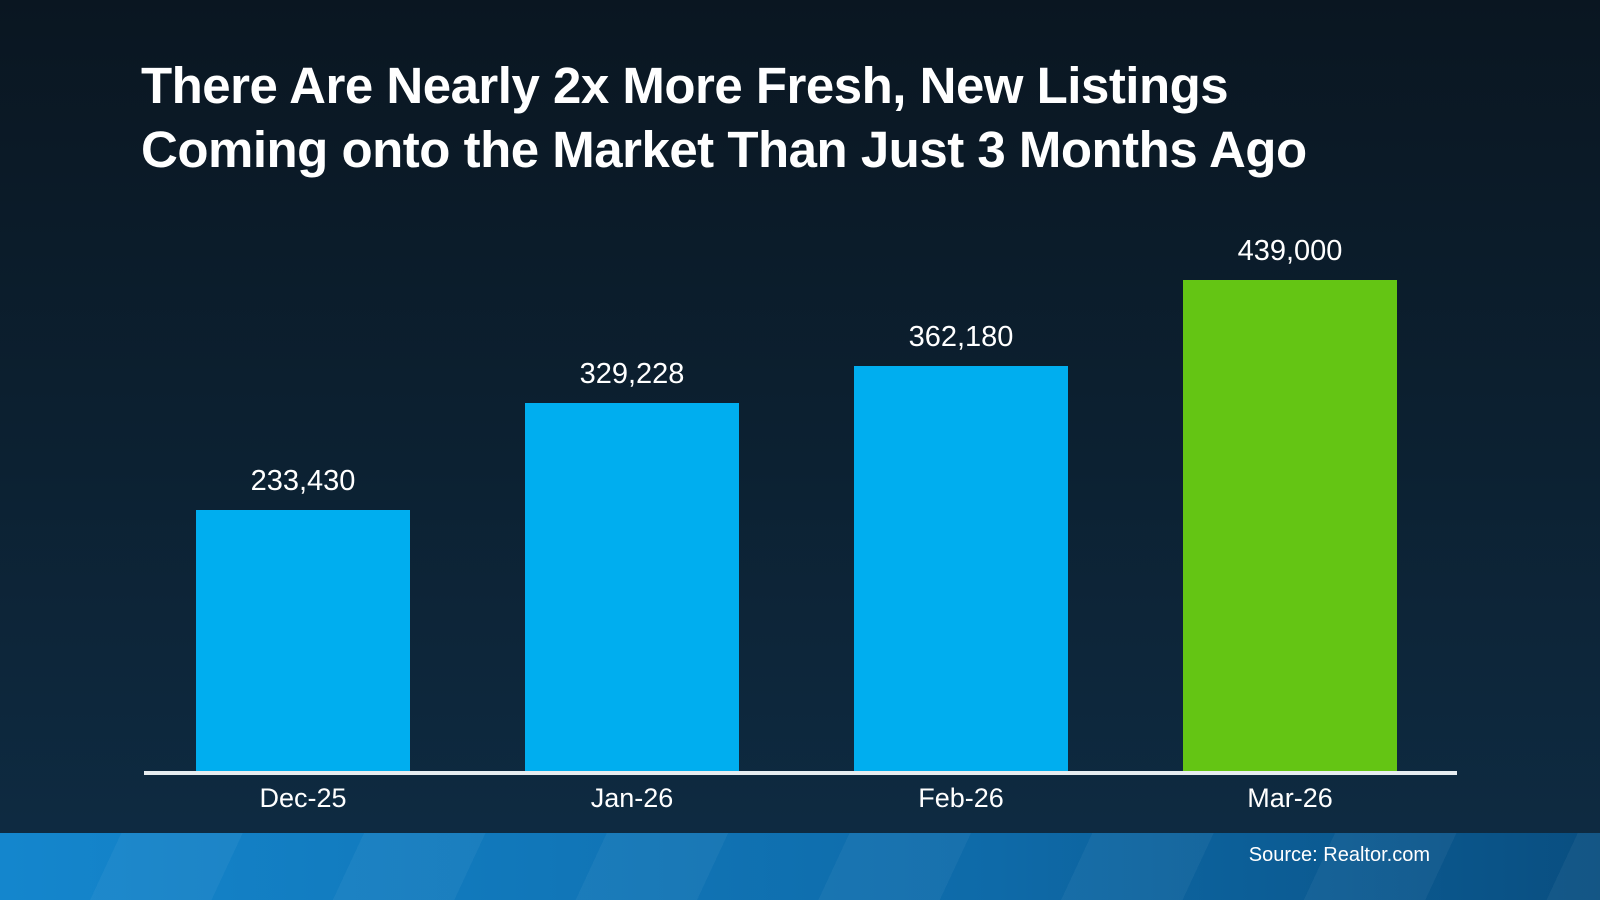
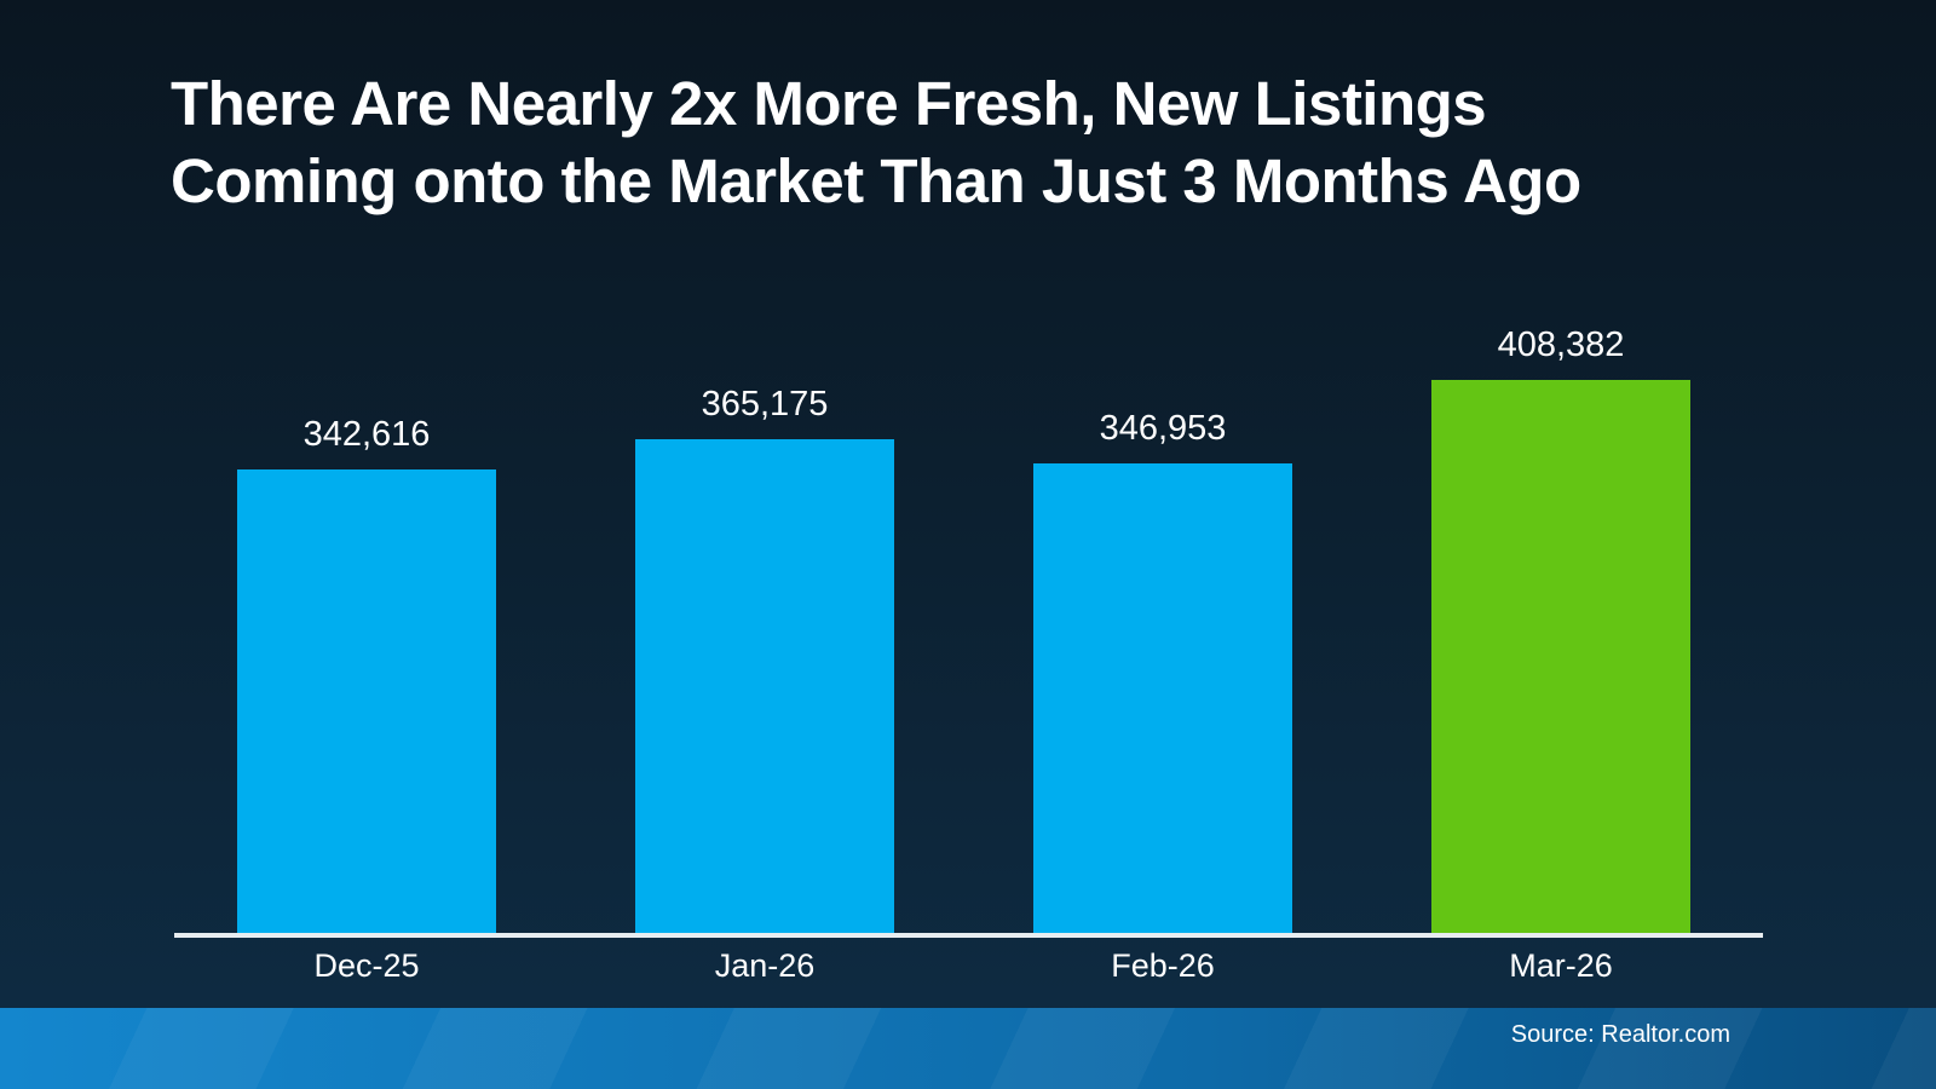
Dec-25: 233,430 -> 342,616
Jan-26: 329,228 -> 365,175
Feb-26: 362,180 -> 346,953
Mar-26: 439,000 -> 408,382
